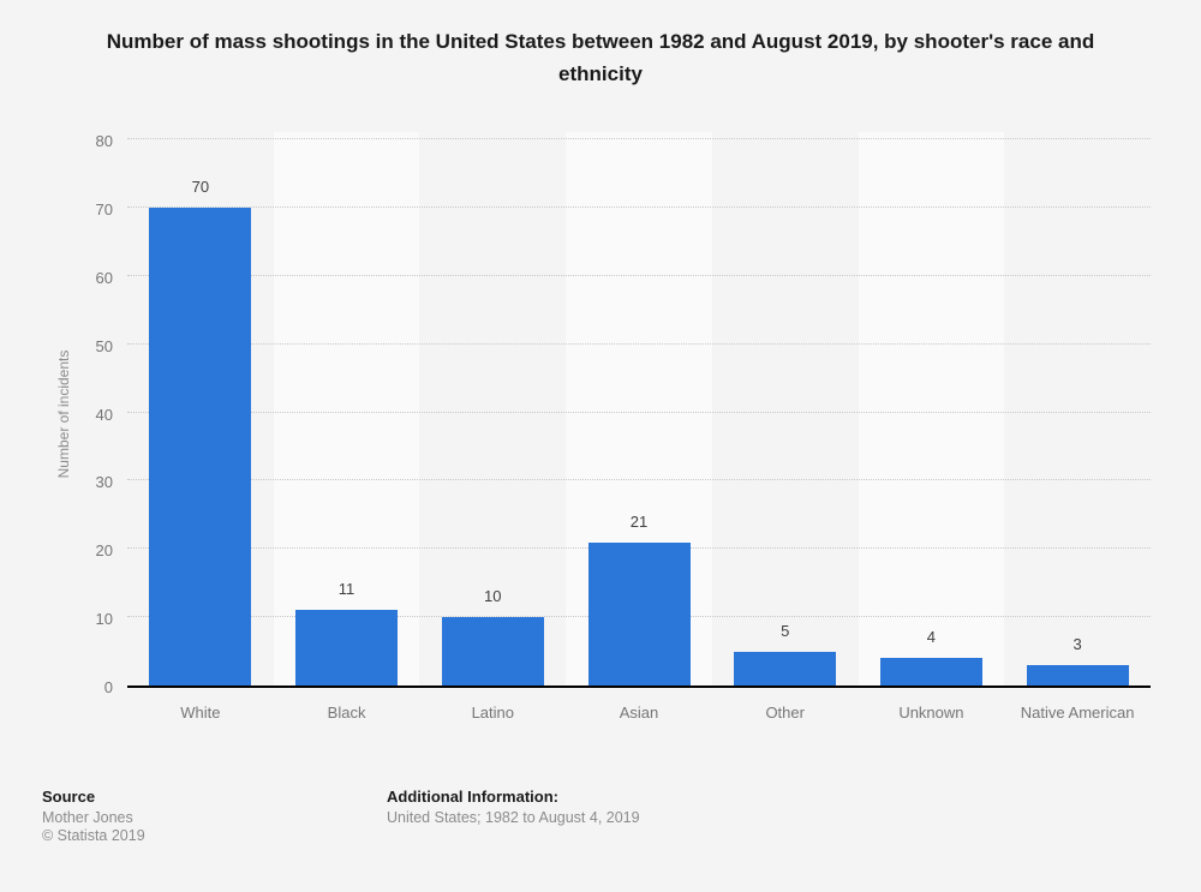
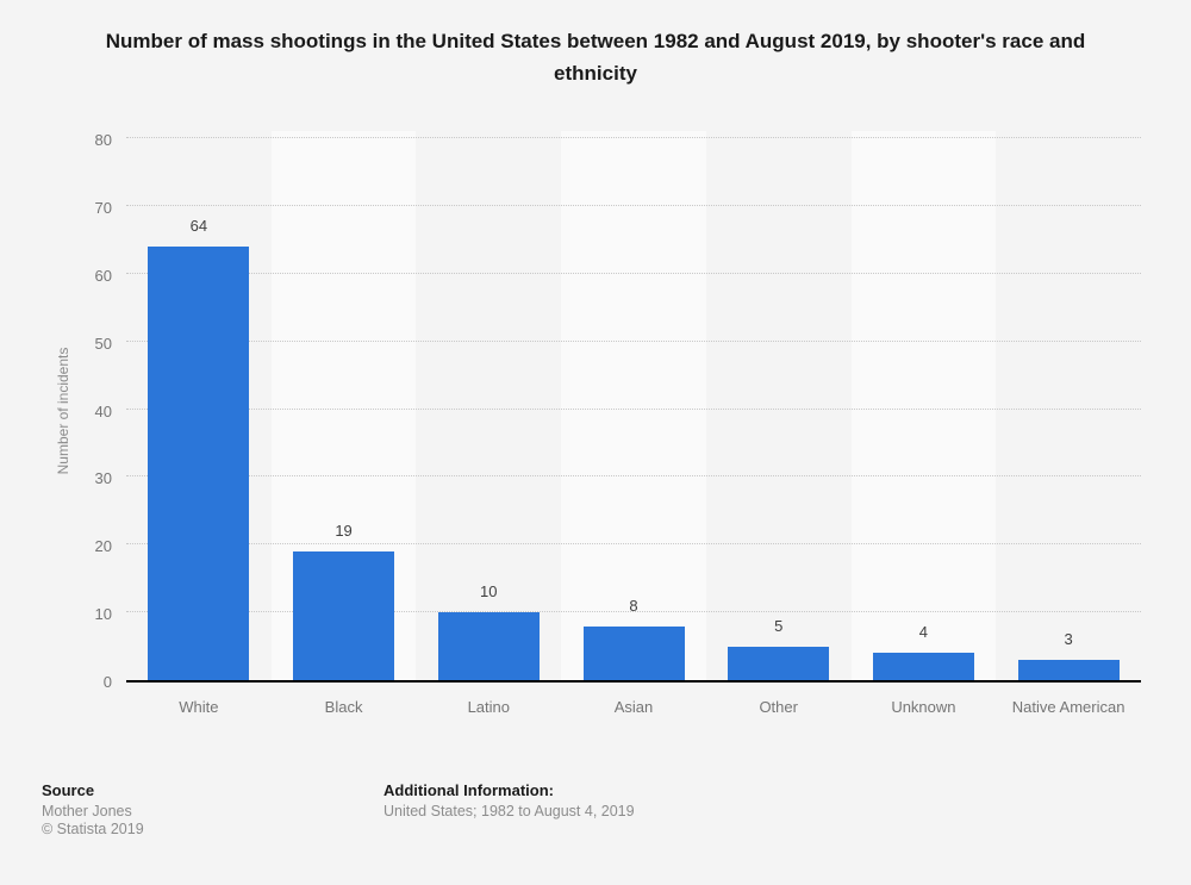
White: 70 -> 64
Black: 11 -> 19
Asian: 21 -> 8
